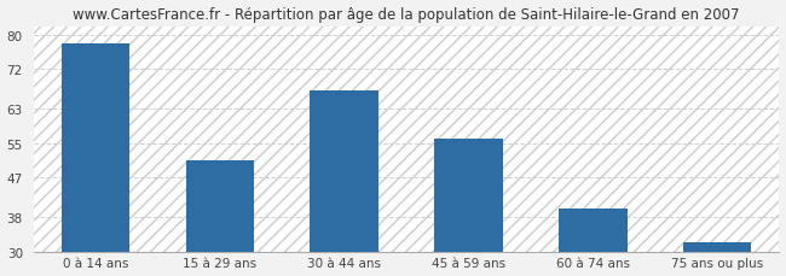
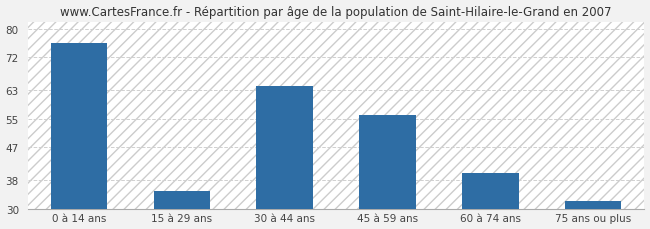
0 à 14 ans: 78 -> 76
15 à 29 ans: 51 -> 35
30 à 44 ans: 67 -> 64
